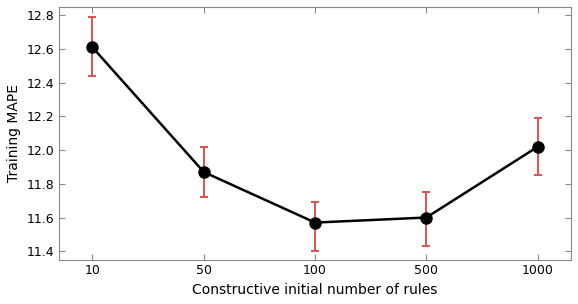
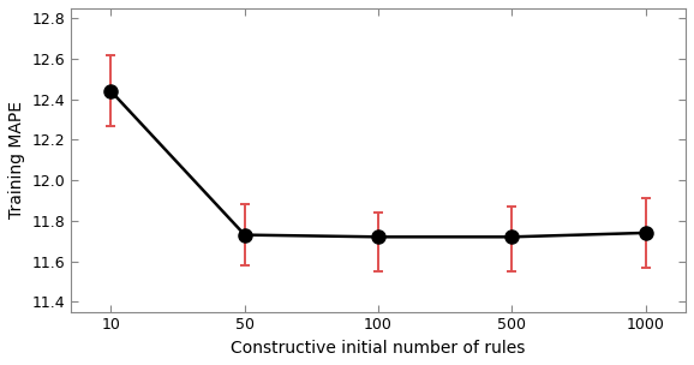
10: 12.61 -> 12.44
50: 11.87 -> 11.73
100: 11.57 -> 11.72
500: 11.60 -> 11.72
1000: 12.02 -> 11.74
